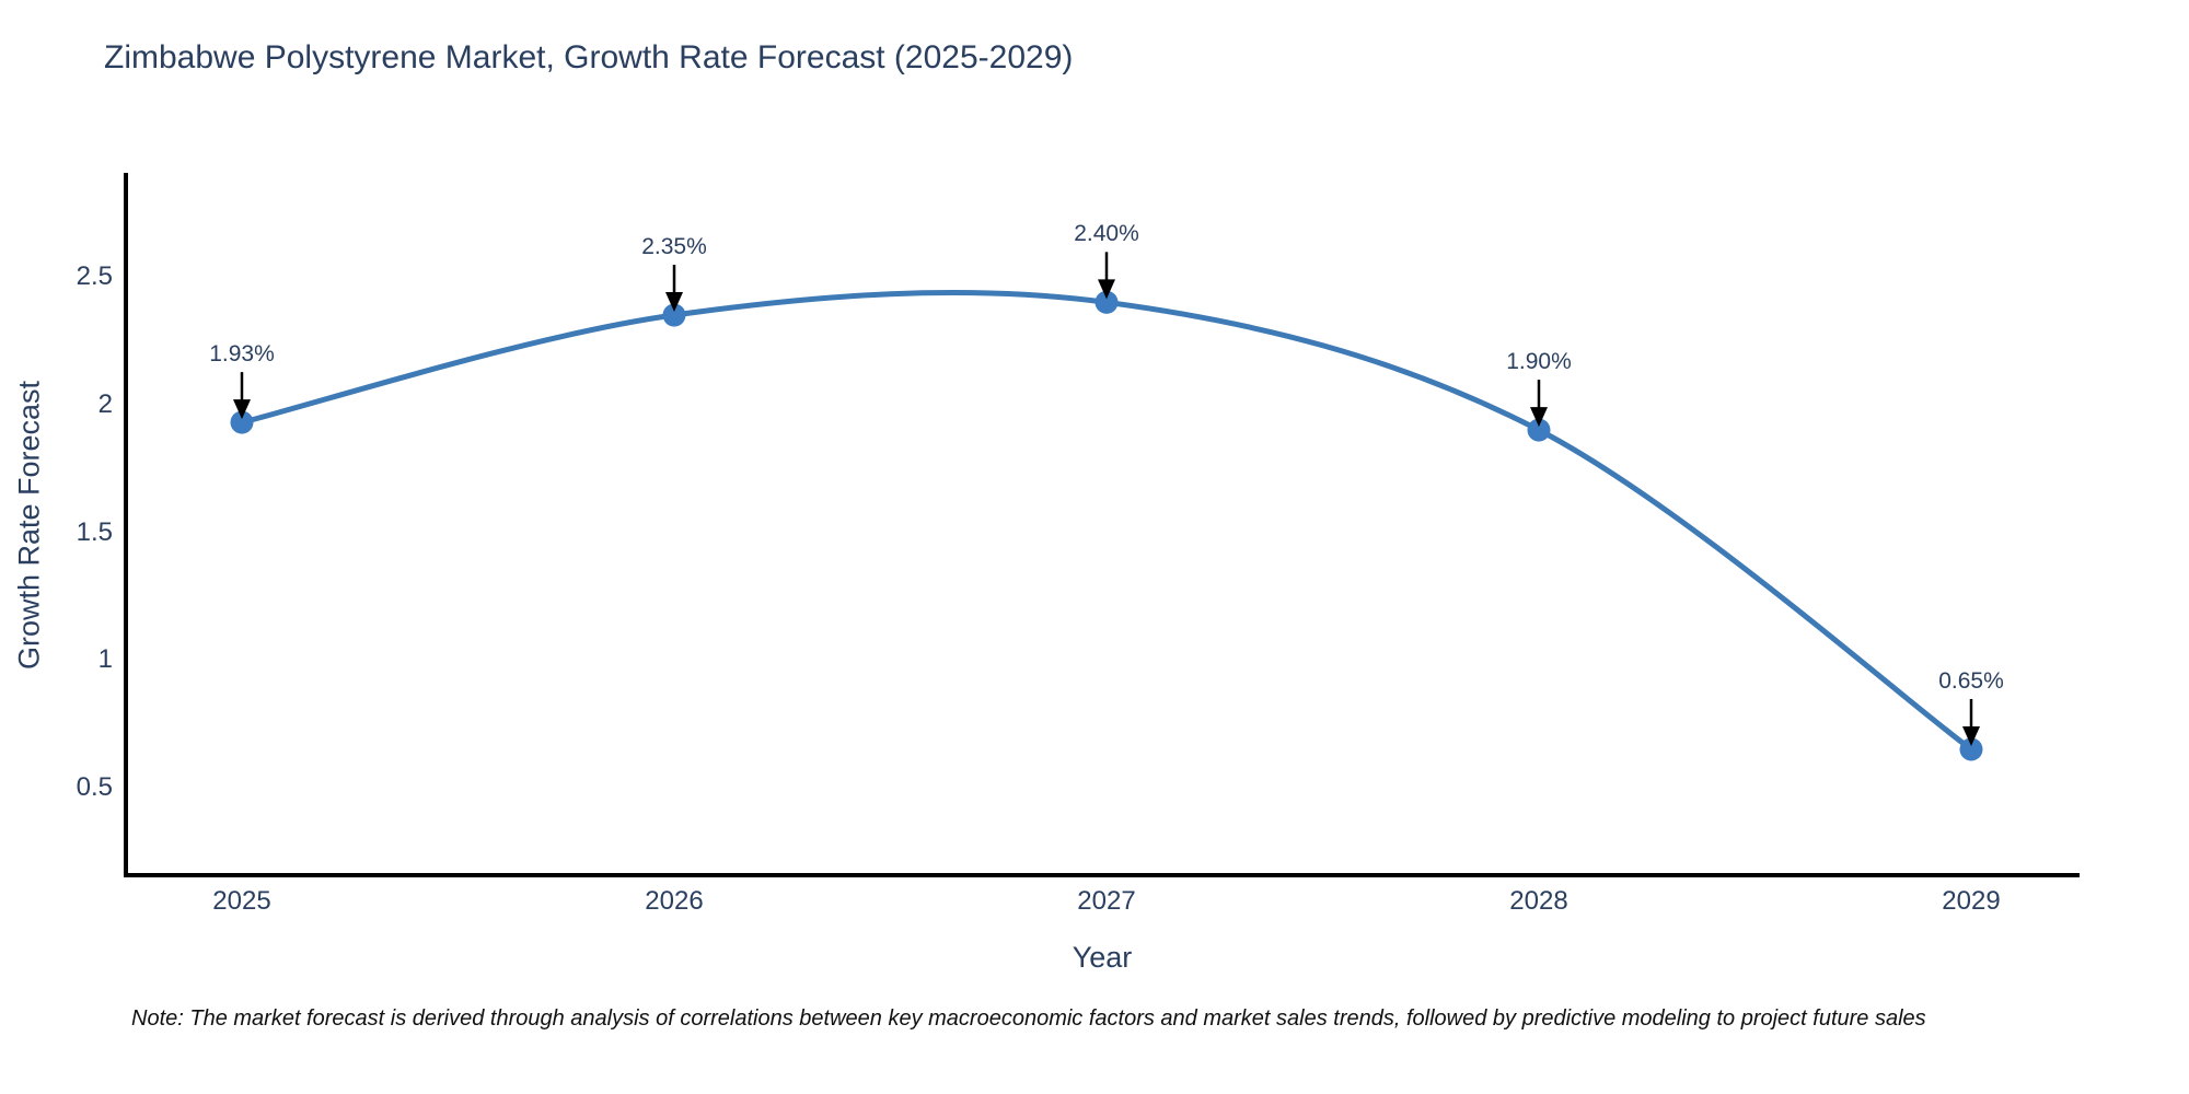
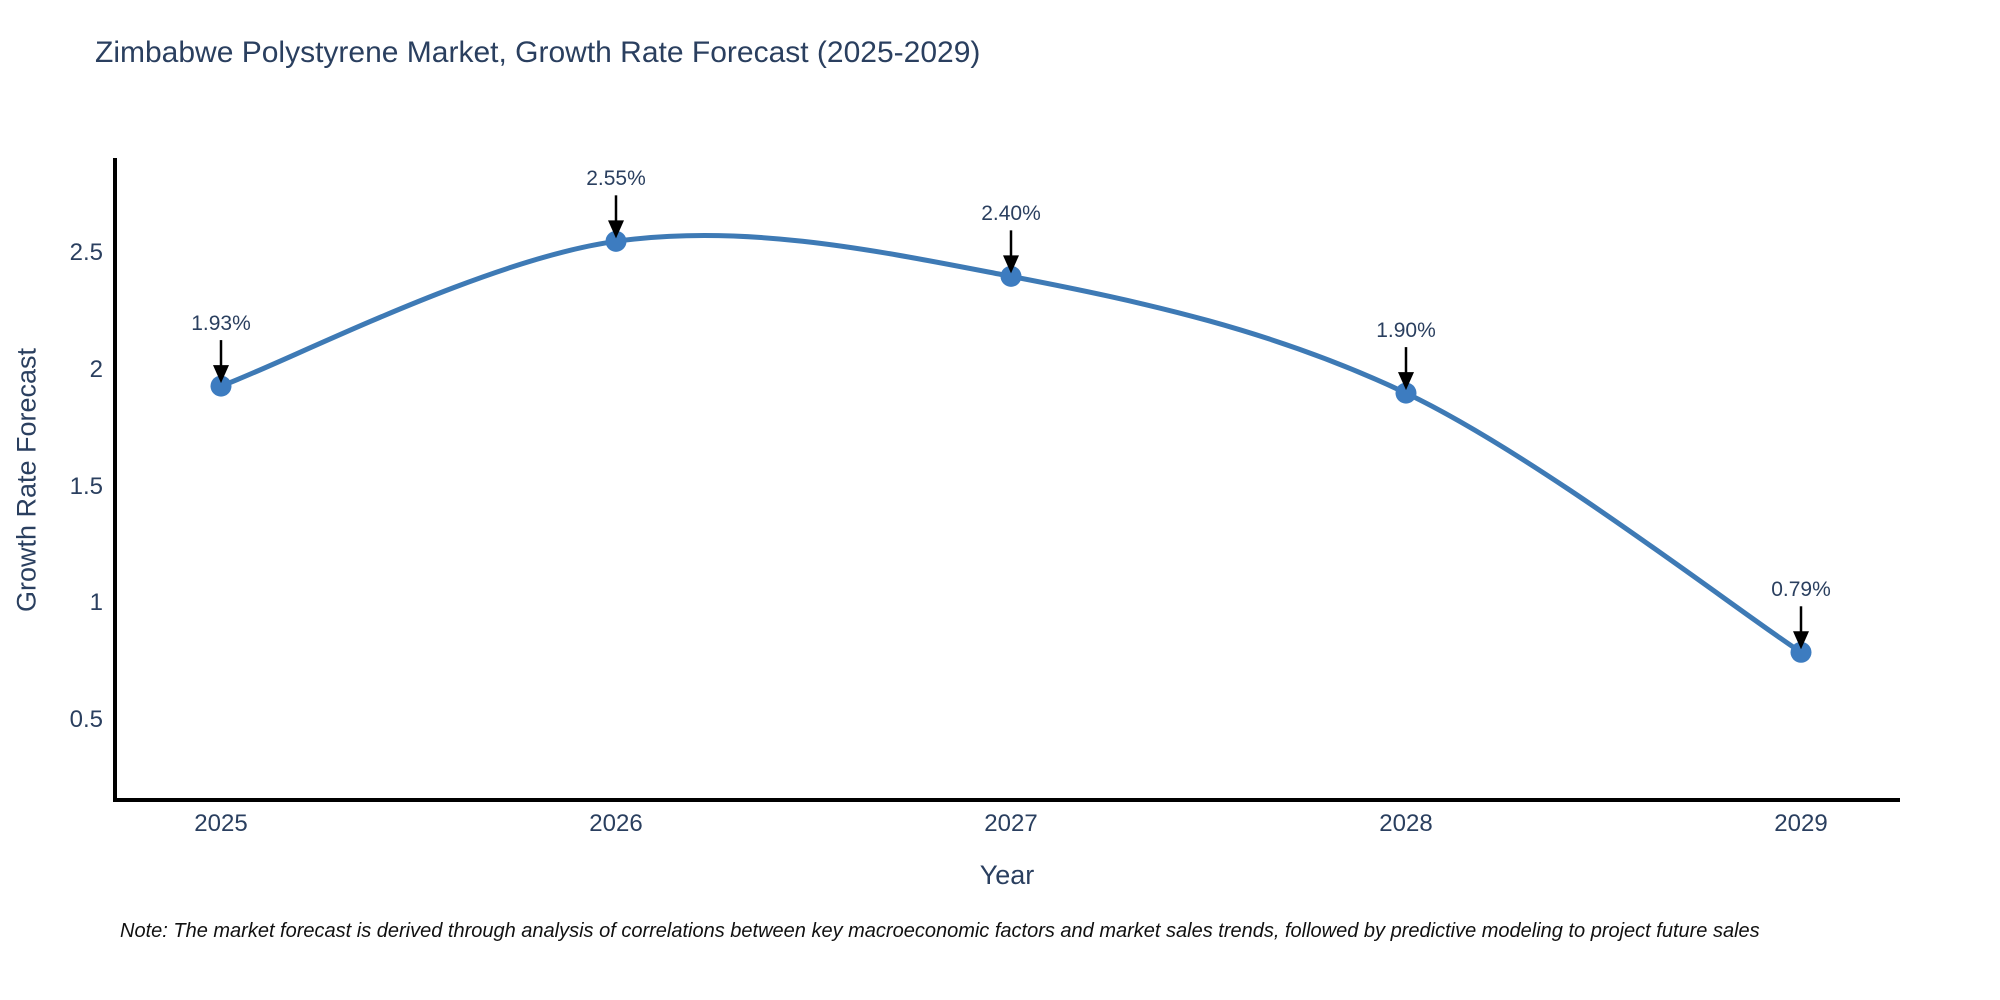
2026: 2.35% -> 2.55%
2029: 0.65% -> 0.79%
